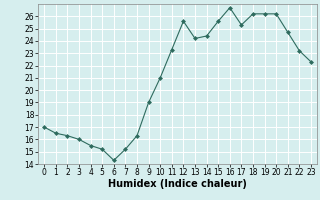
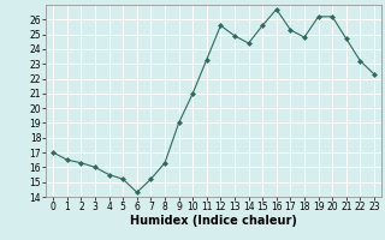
13: 24.2 -> 24.9
18: 26.2 -> 24.8
